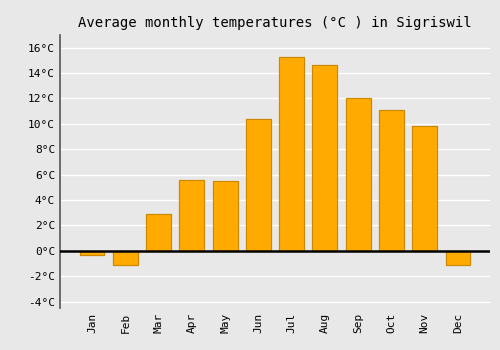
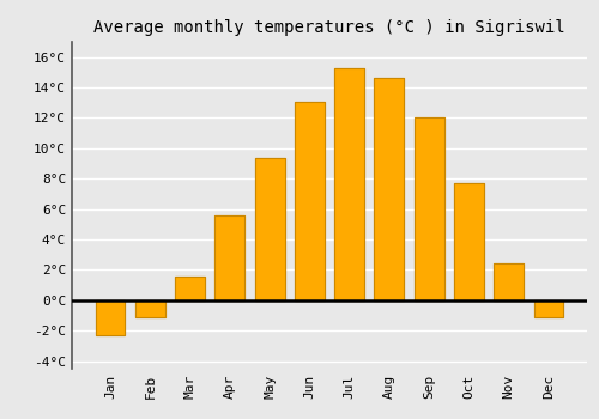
Jan: -0.3°C -> -2.3°C
Mar: 2.9°C -> 1.6°C
May: 5.5°C -> 9.4°C
Jun: 10.4°C -> 13.1°C
Oct: 11.1°C -> 7.7°C
Nov: 9.8°C -> 2.4°C
